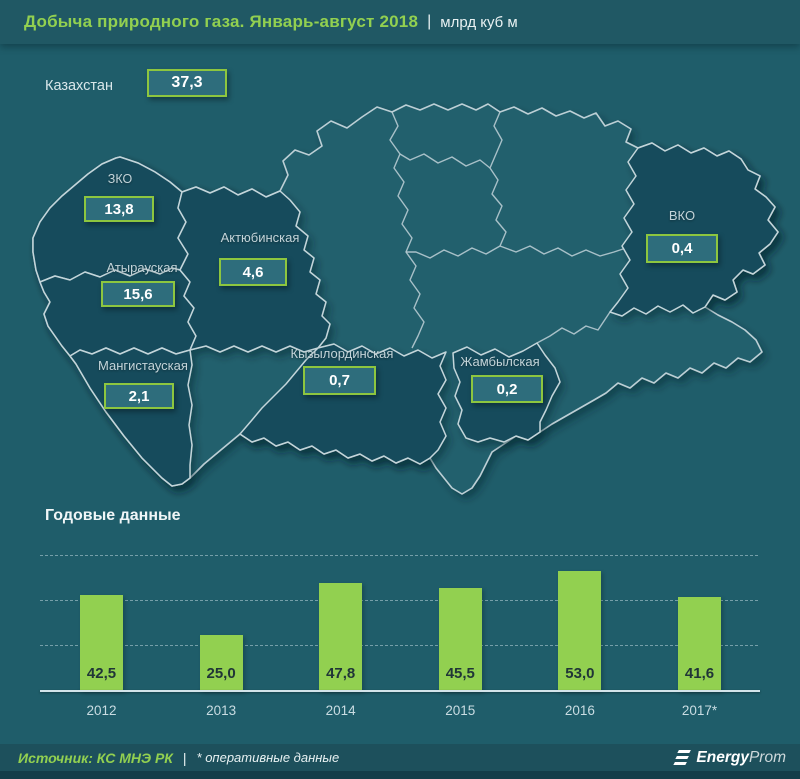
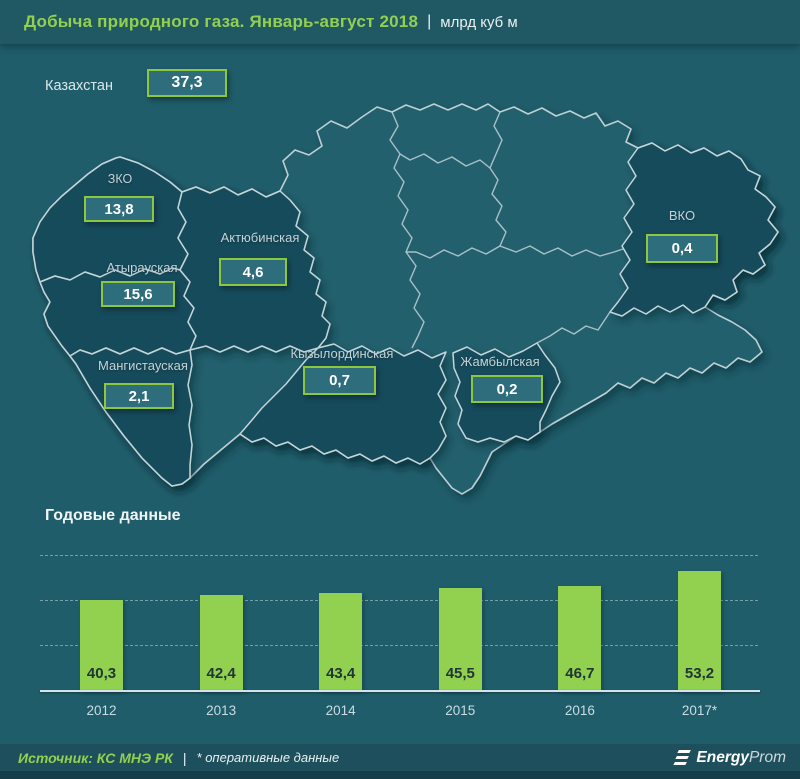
2012: 42,5 -> 40,3
2013: 25,0 -> 42,4
2014: 47,8 -> 43,4
2016: 53,0 -> 46,7
2017*: 41,6 -> 53,2
